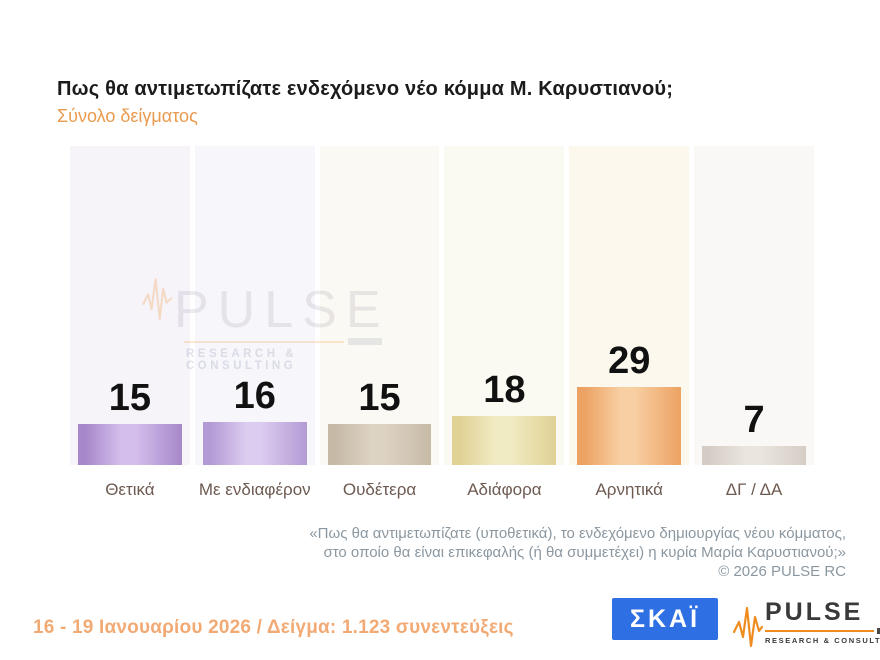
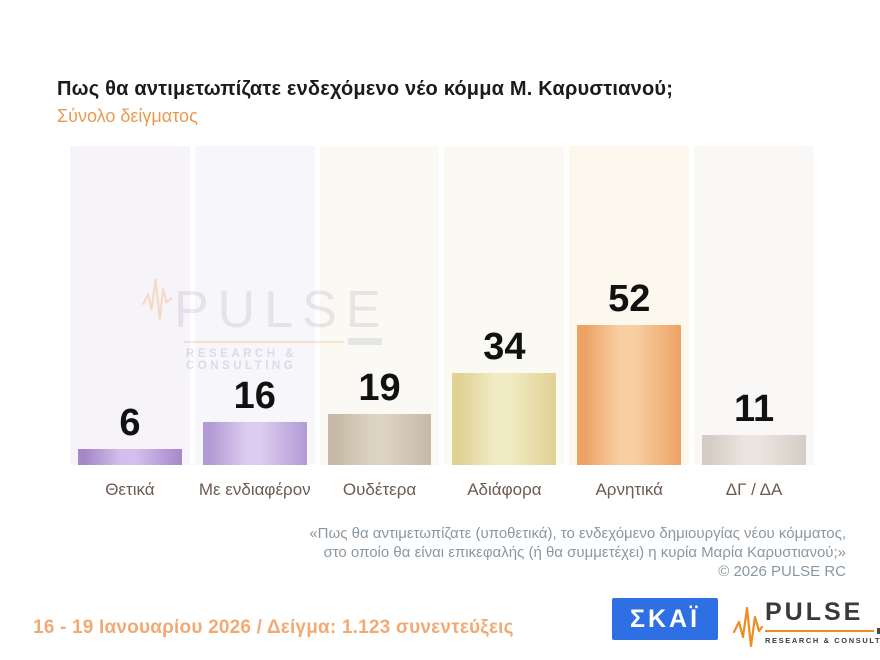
Θετικά: 15 -> 6
Ουδέτερα: 15 -> 19
Αδιάφορα: 18 -> 34
Αρνητικά: 29 -> 52
ΔΓ / ΔΑ: 7 -> 11
